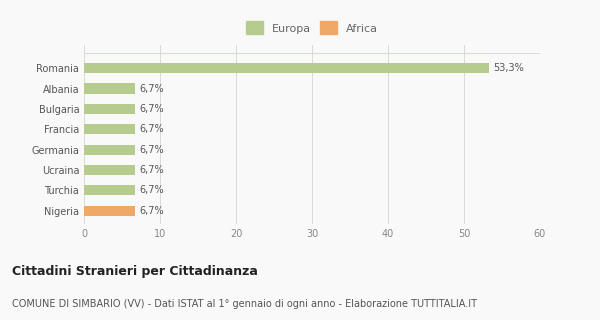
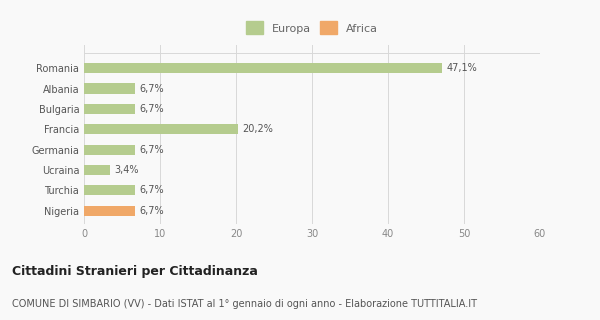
Romania: 53,3% -> 47,1%
Francia: 6,7% -> 20,2%
Ucraina: 6,7% -> 3,4%
